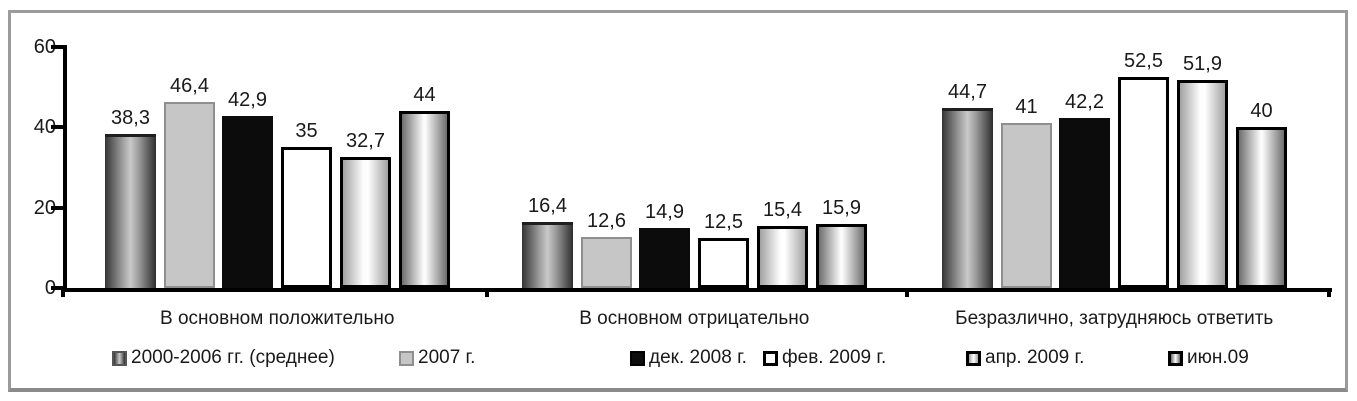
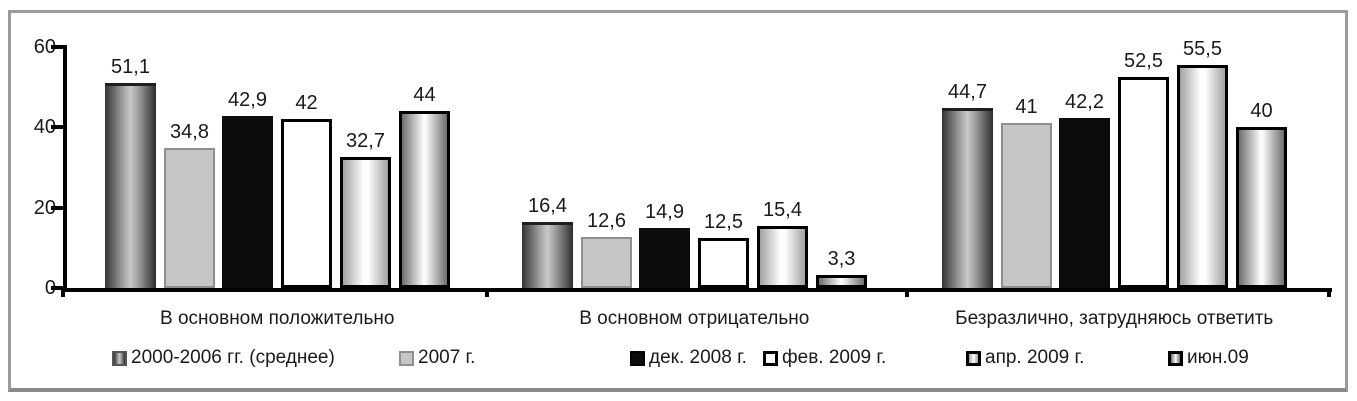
2000-2006 гг. (среднее)/В основном положительно: 38,3 -> 51,1
2007 г./В основном положительно: 46,4 -> 34,8
фев. 2009 г./В основном положительно: 35 -> 42
июн.09/В основном отрицательно: 15,9 -> 3,3
апр. 2009 г./Безразлично, затрудняюсь ответить: 51,9 -> 55,5
